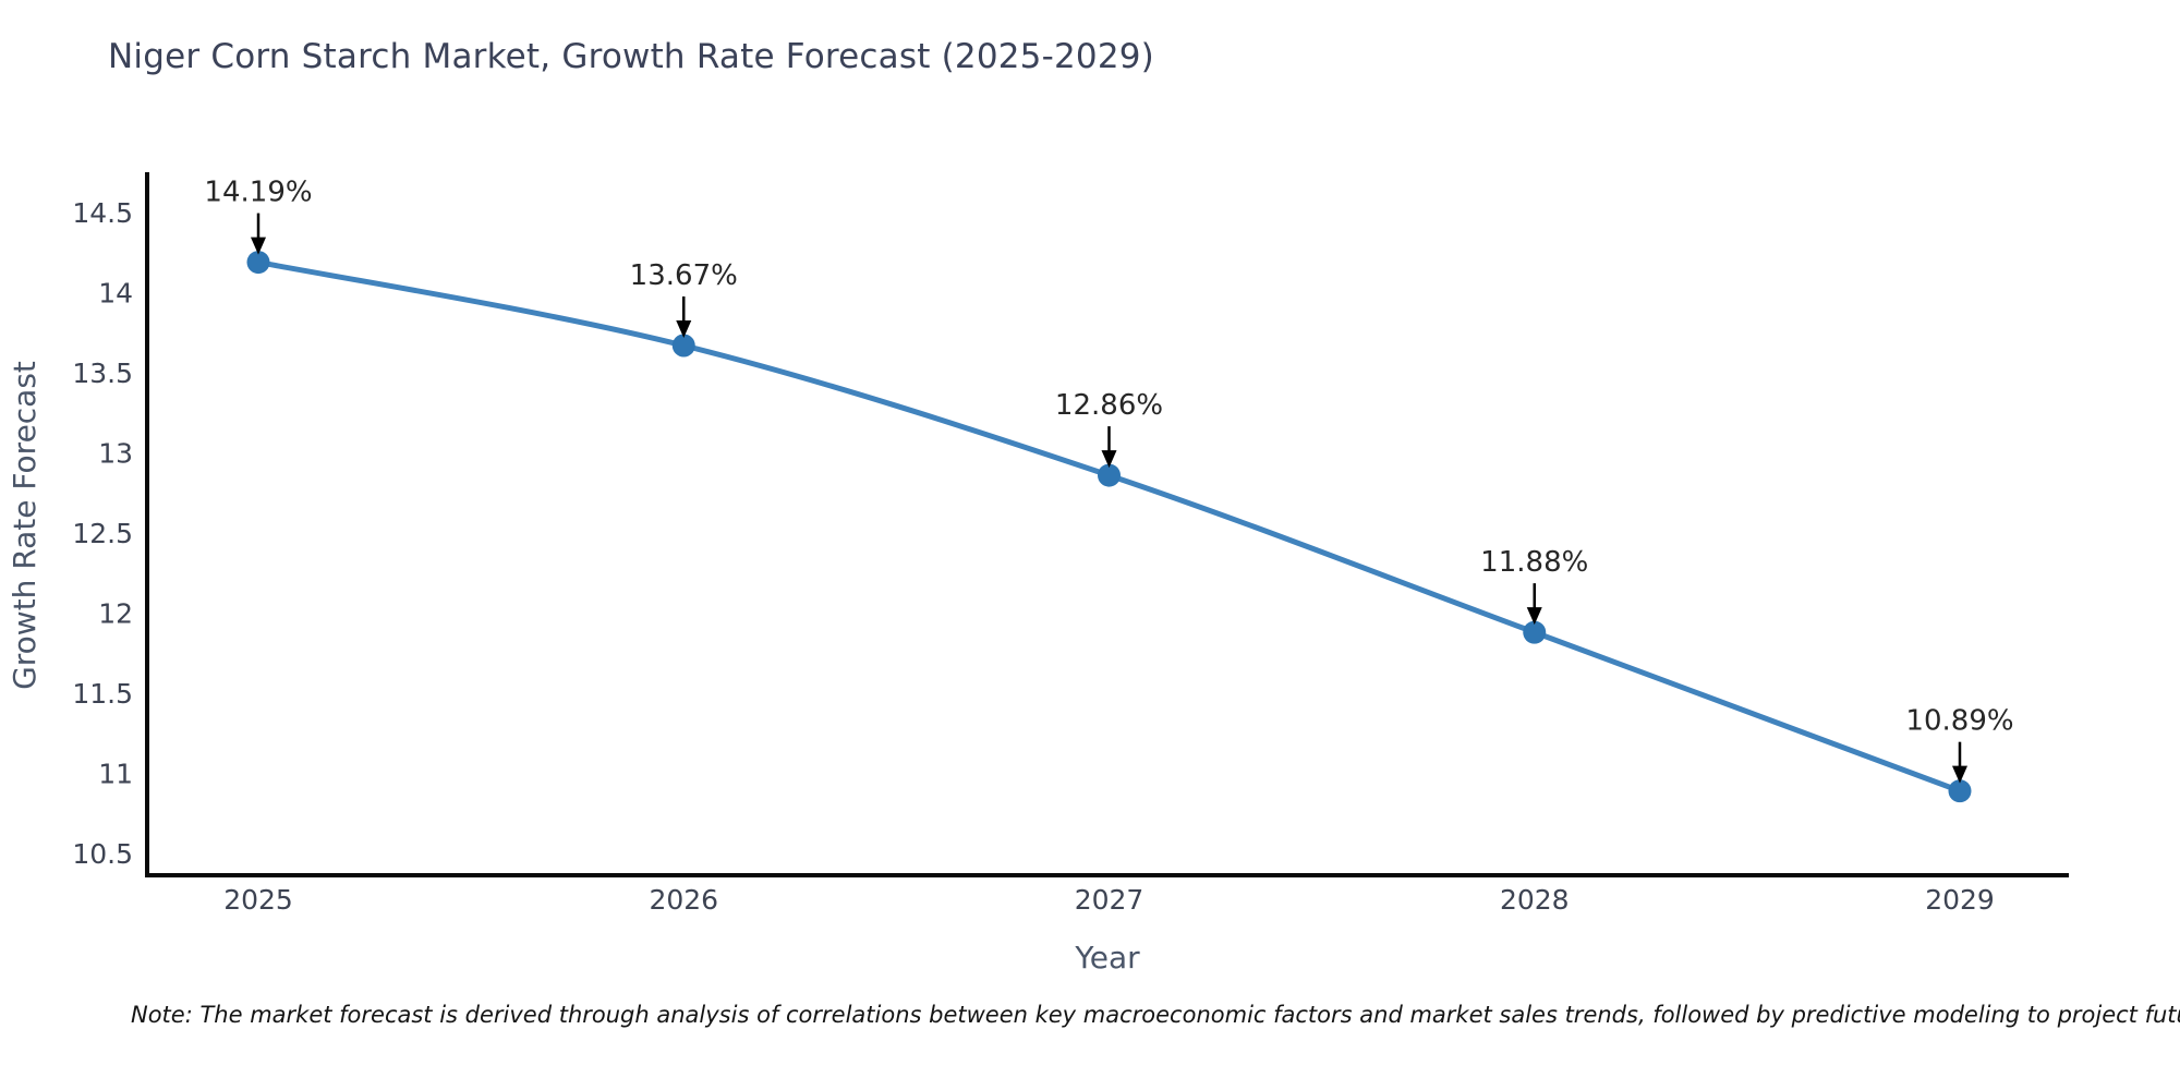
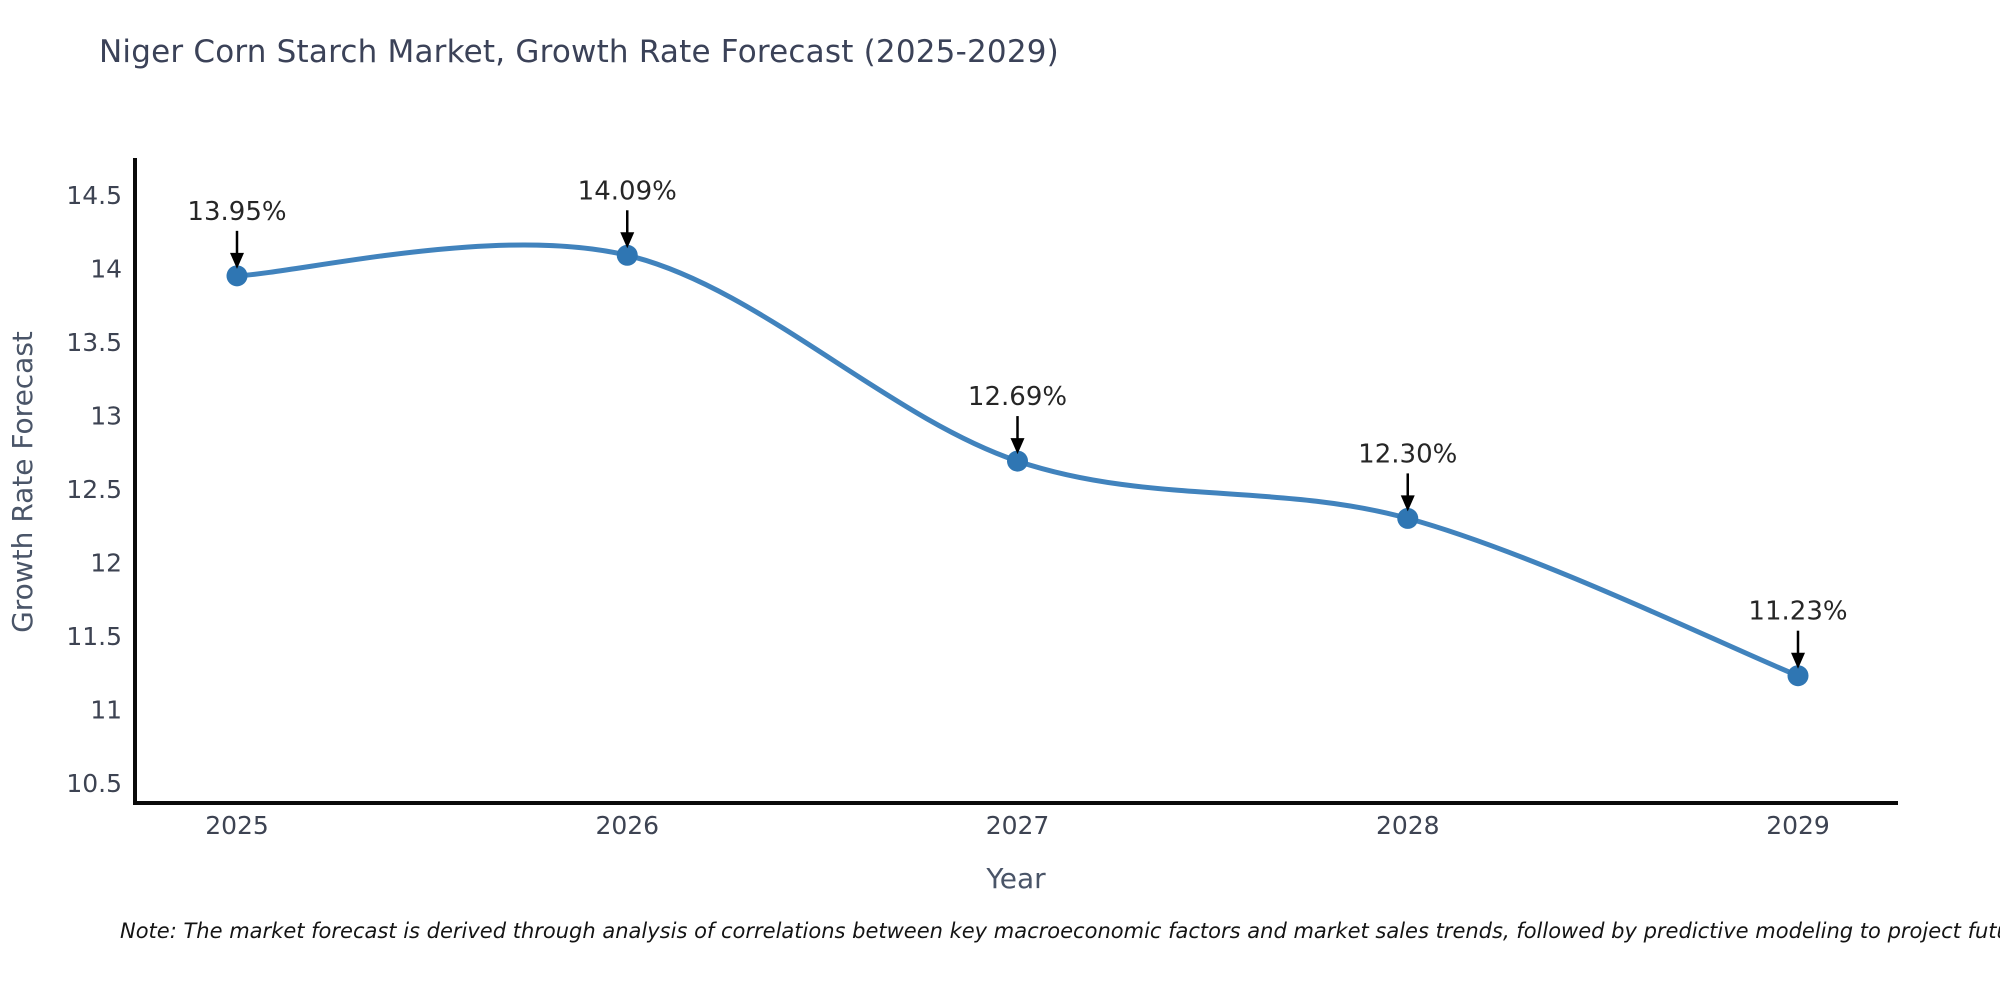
2025: 14.19% -> 13.95%
2026: 13.67% -> 14.09%
2027: 12.86% -> 12.69%
2028: 11.88% -> 12.30%
2029: 10.89% -> 11.23%
